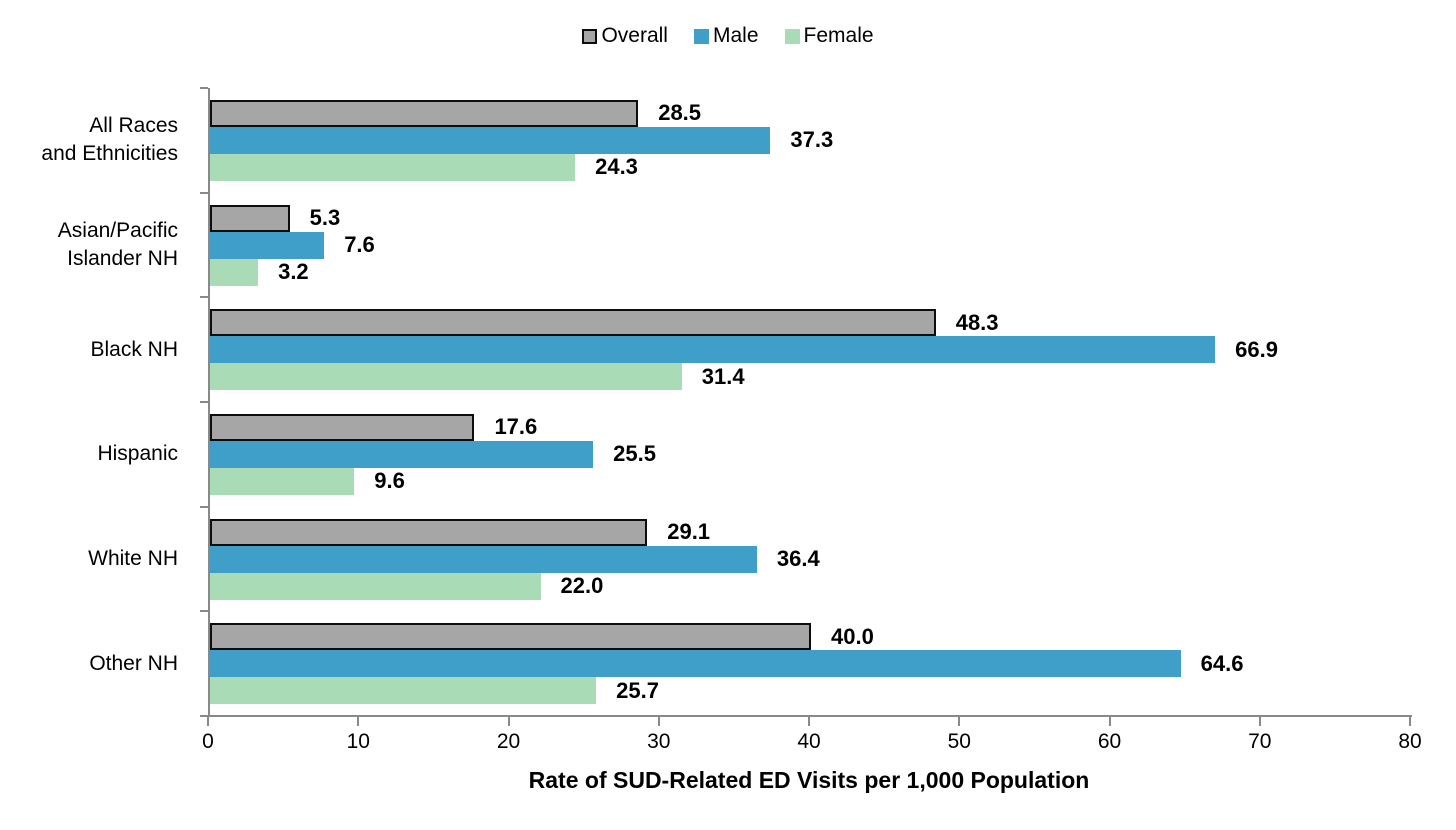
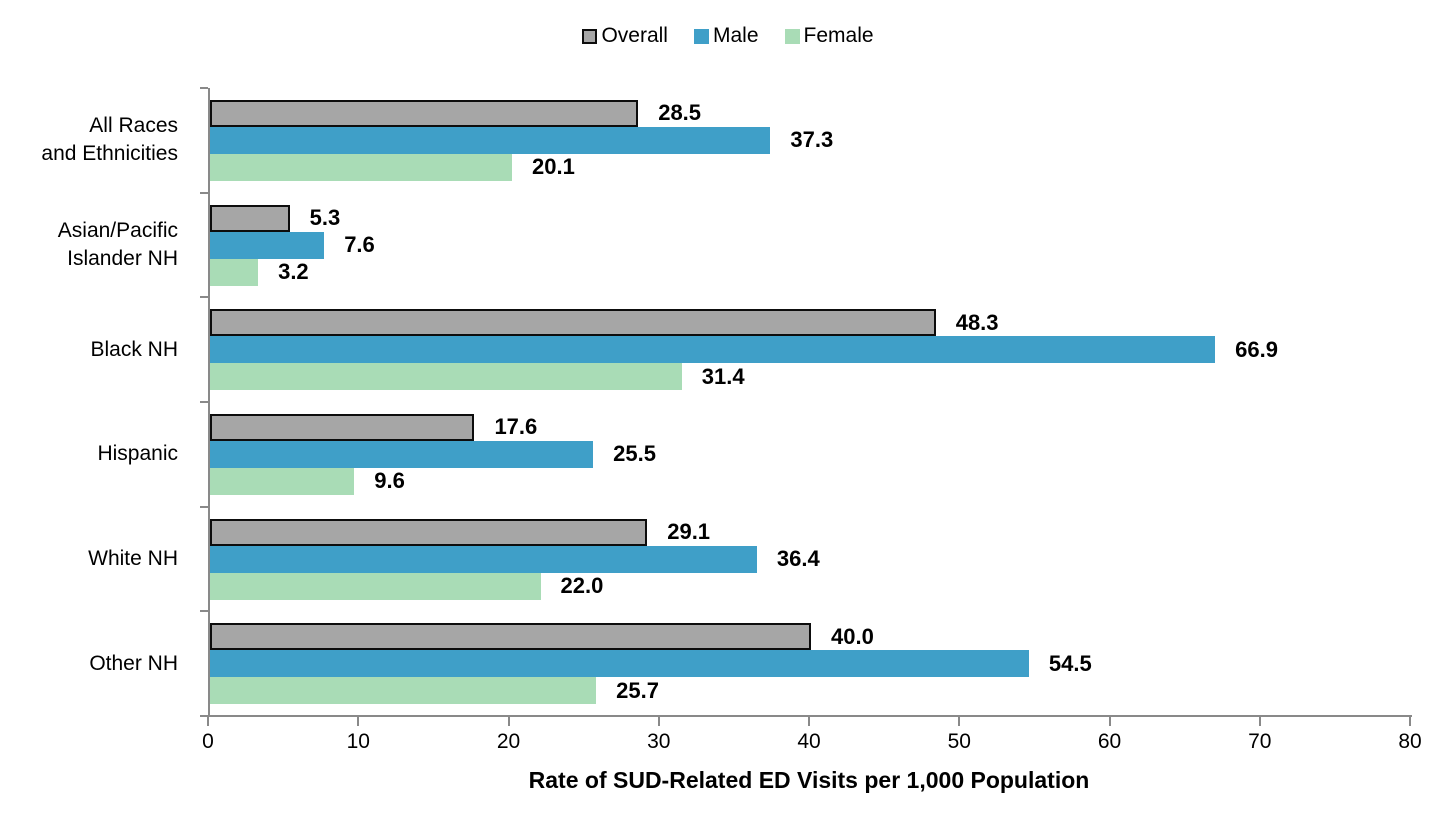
Female/All Races and Ethnicities: 24.3 -> 20.1
Male/Other NH: 64.6 -> 54.5
